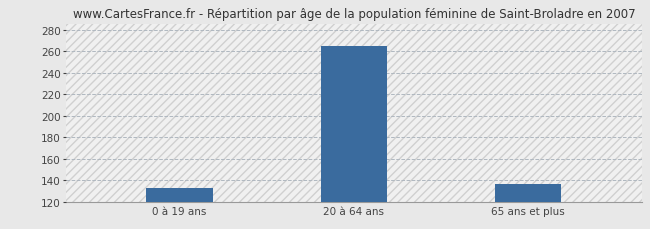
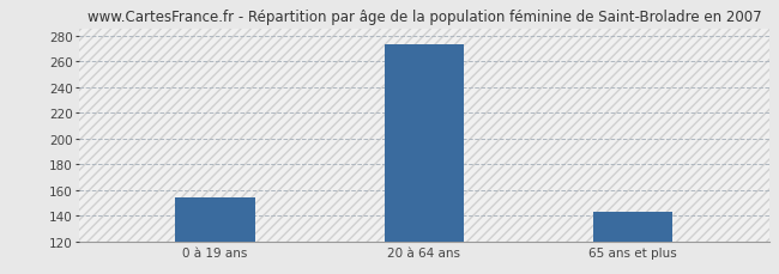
0 à 19 ans: 133 -> 154
20 à 64 ans: 265 -> 273
65 ans et plus: 137 -> 143
